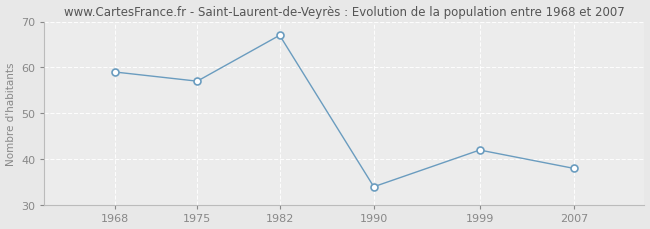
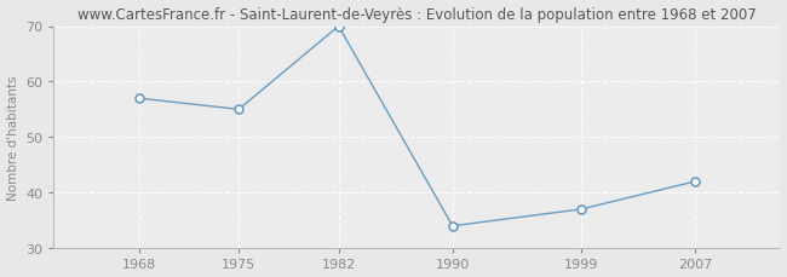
1968: 59 -> 57
1975: 57 -> 55
1982: 67 -> 70
1999: 42 -> 37
2007: 38 -> 42
